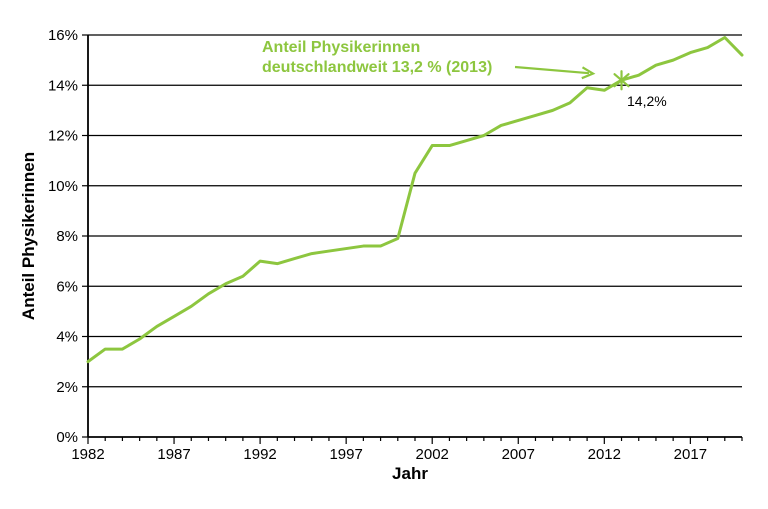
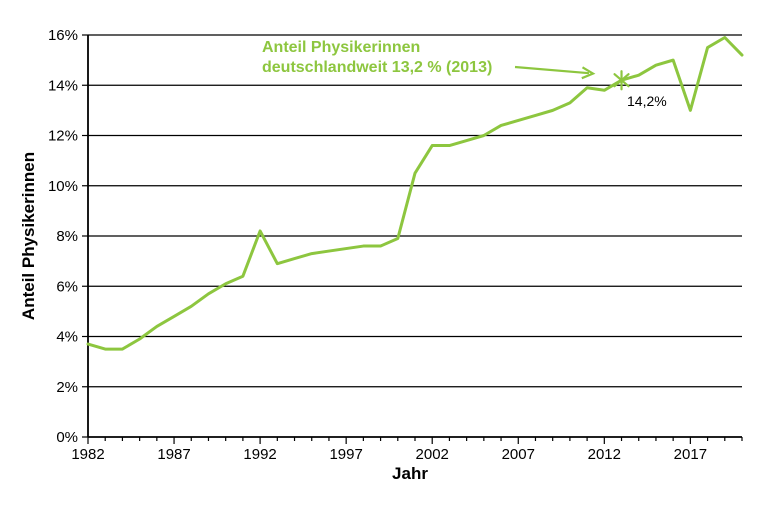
1982: 3.0% -> 3.7%
1992: 7.0% -> 8.2%
2017: 15.3% -> 13.0%
